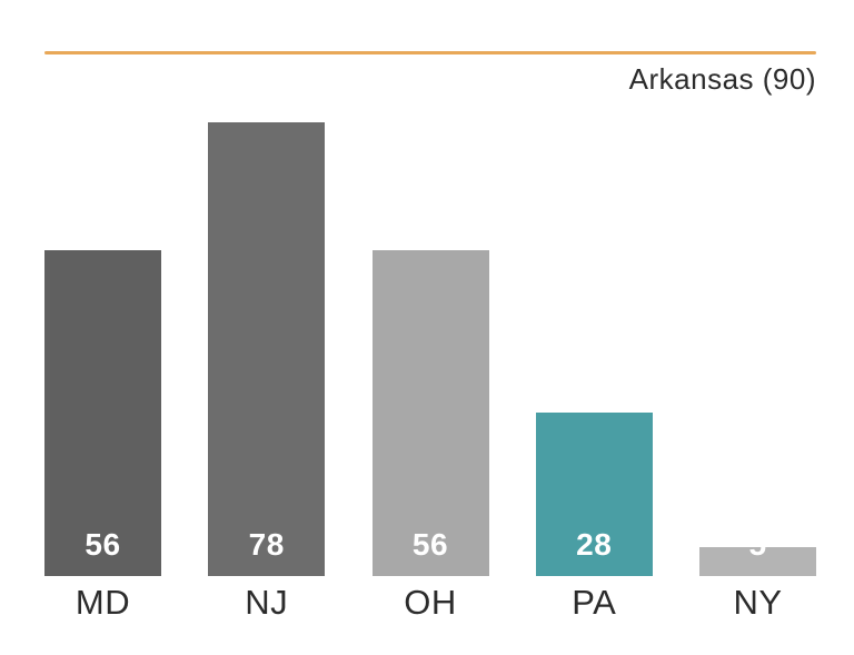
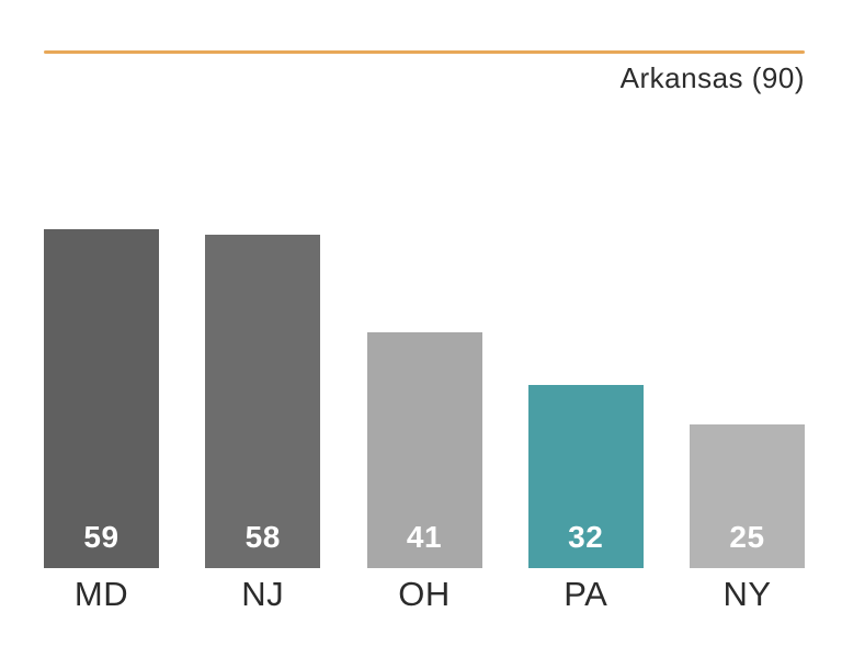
MD: 56 -> 59
NJ: 78 -> 58
OH: 56 -> 41
PA: 28 -> 32
NY: 5 -> 25
